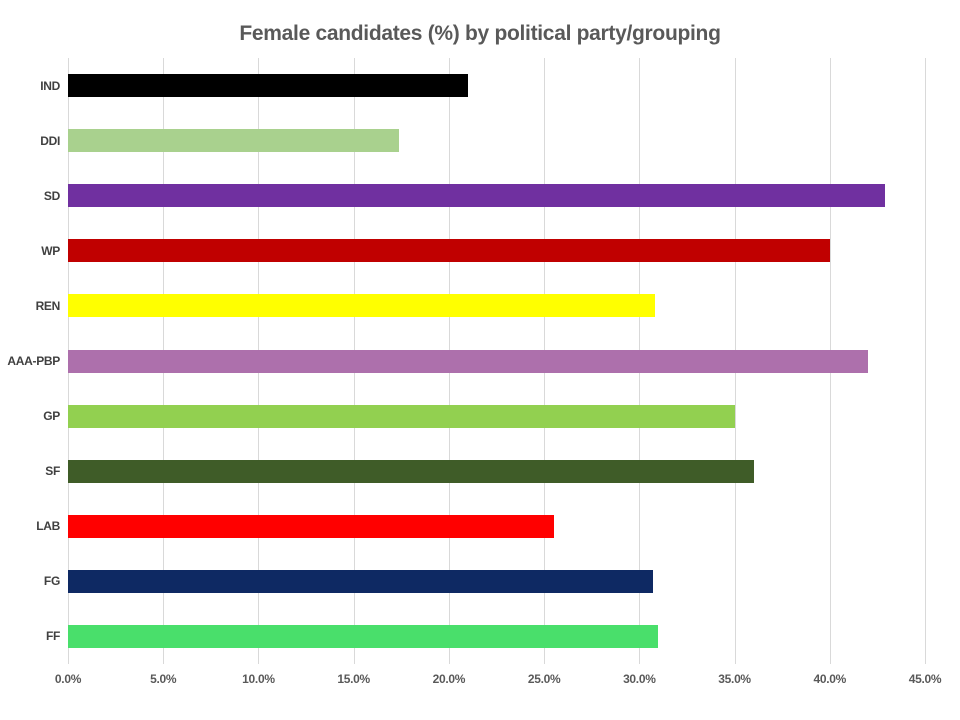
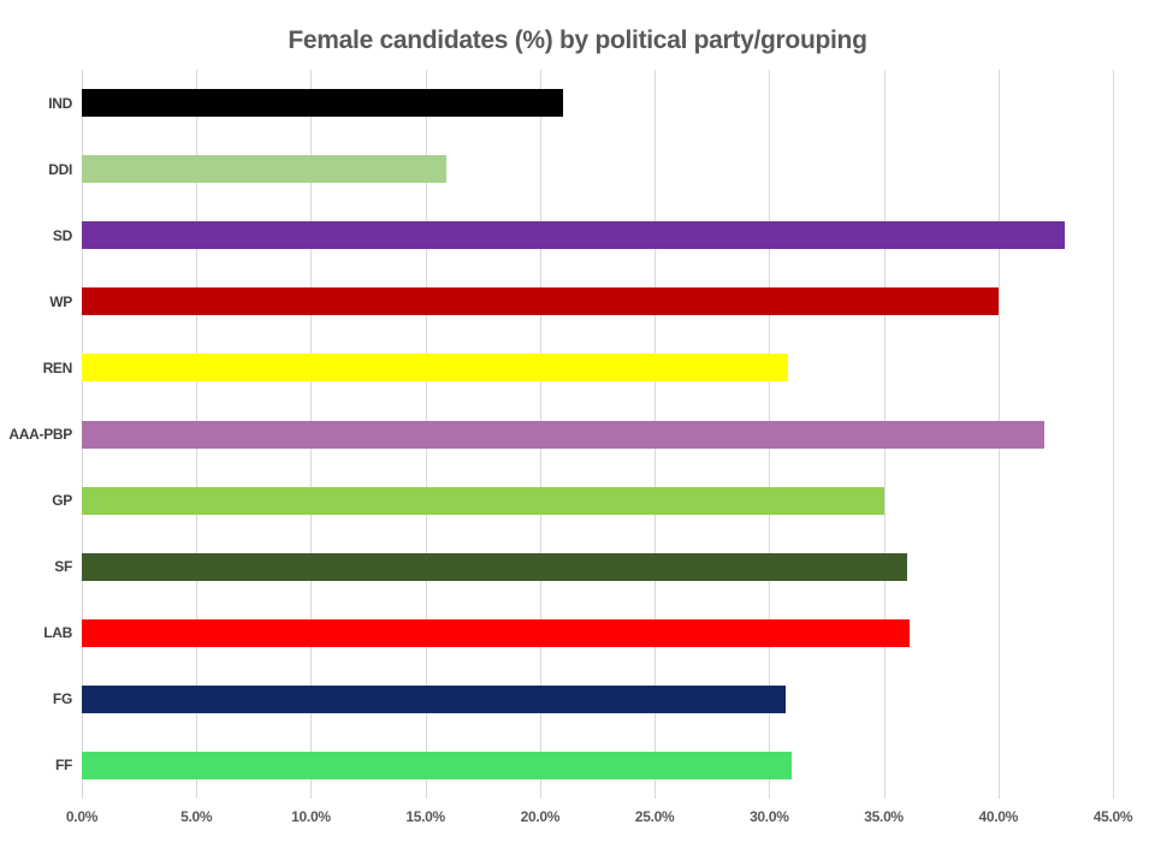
DDI: 17.4% -> 15.9%
LAB: 25.5% -> 36.1%
